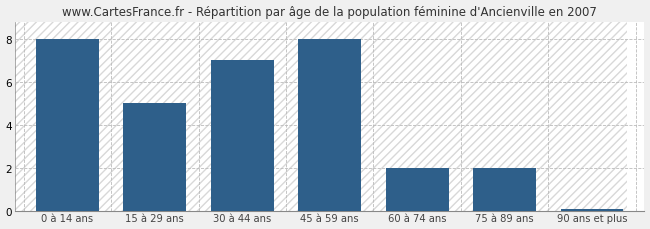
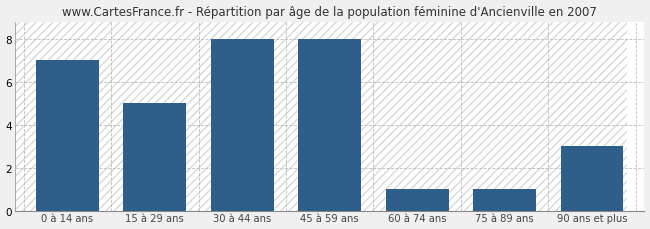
0 à 14 ans: 8.0 -> 7.0
30 à 44 ans: 7.0 -> 8.0
60 à 74 ans: 2.0 -> 1.0
75 à 89 ans: 2.0 -> 1.0
90 ans et plus: 0.1 -> 3.0
